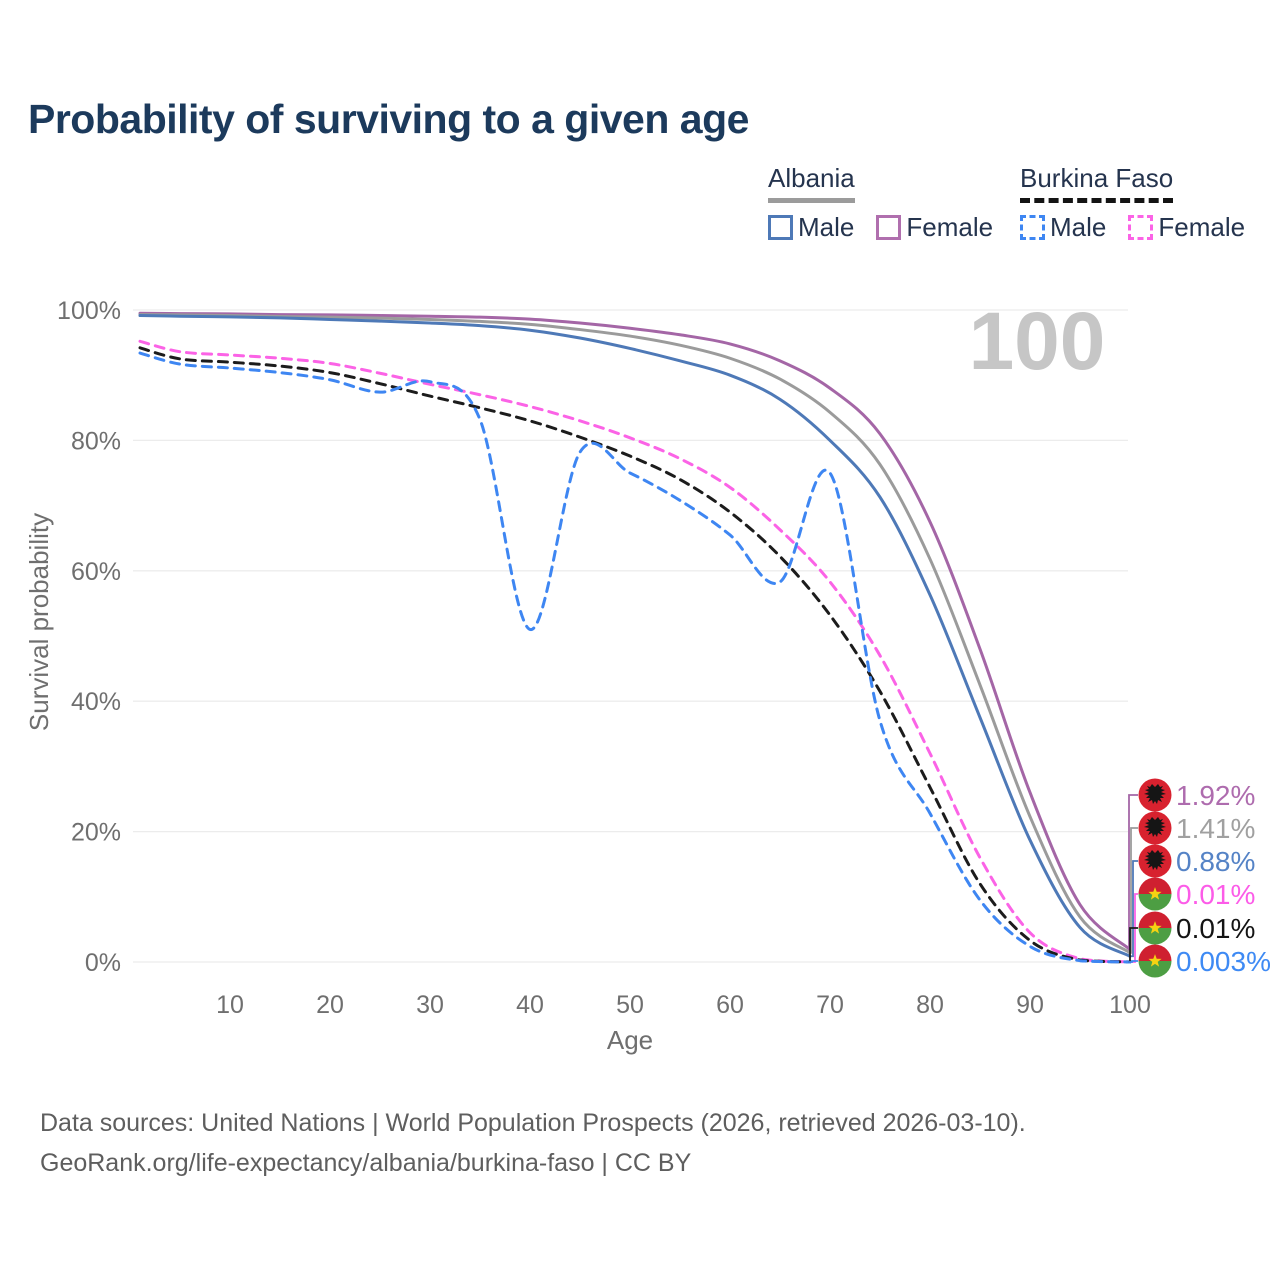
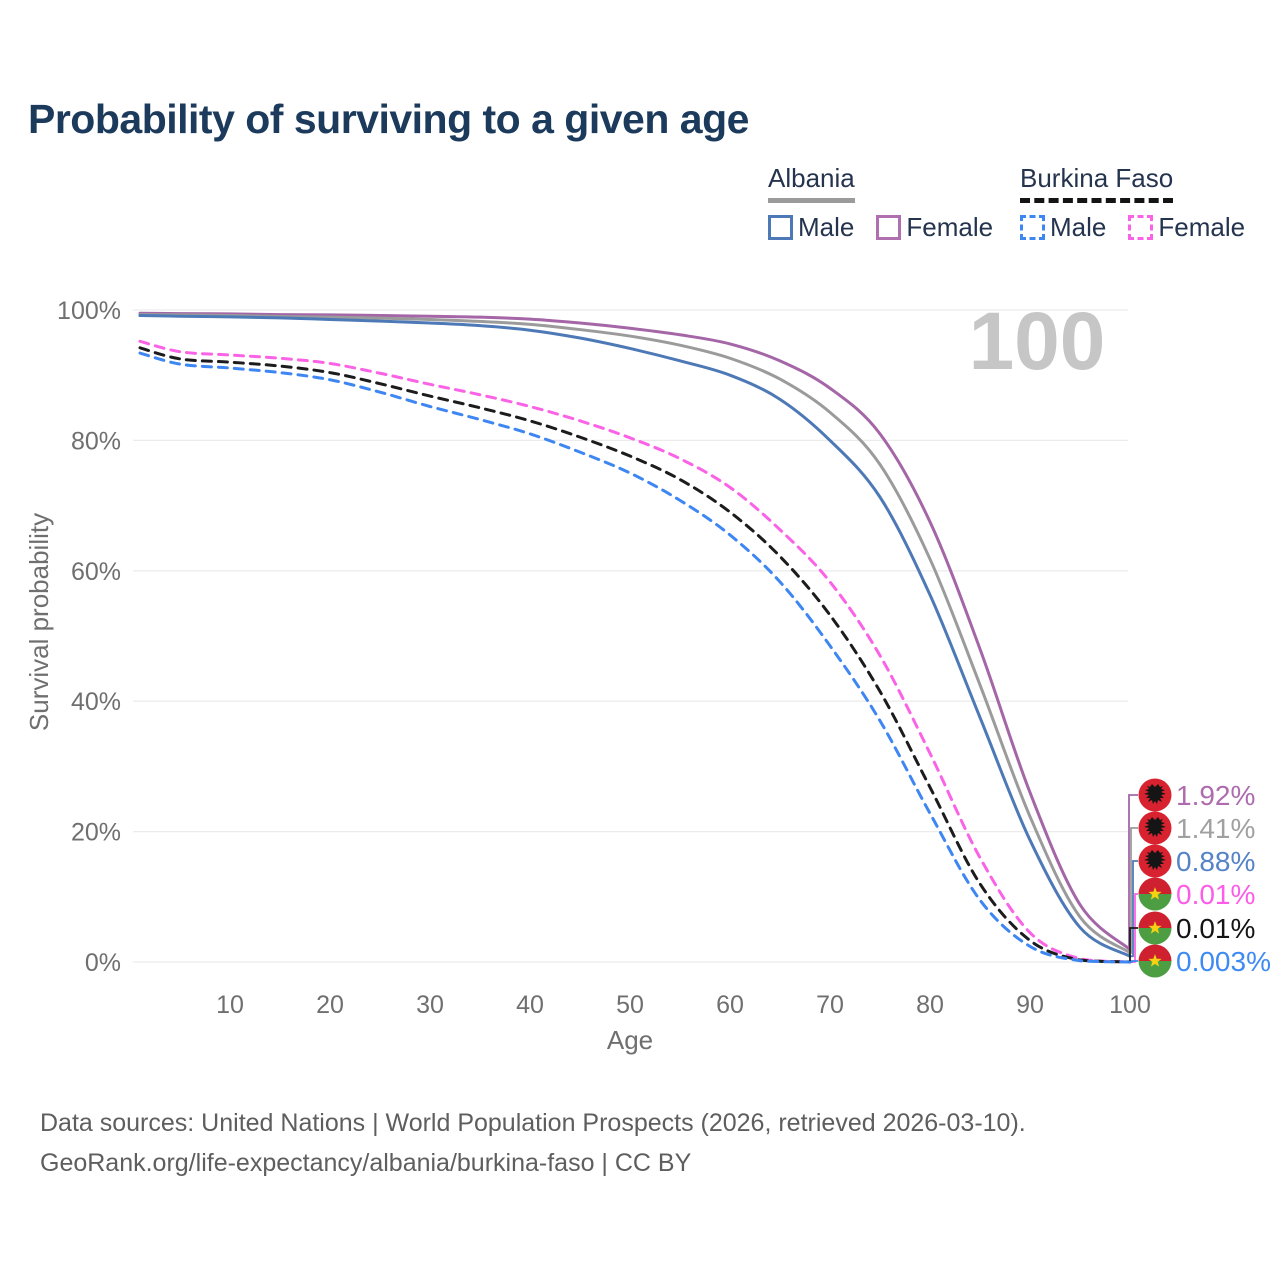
Burkina Faso Male/30: 89% -> 85%
Burkina Faso Male/40: 51% -> 81%
Burkina Faso Male/70: 75% -> 48%
